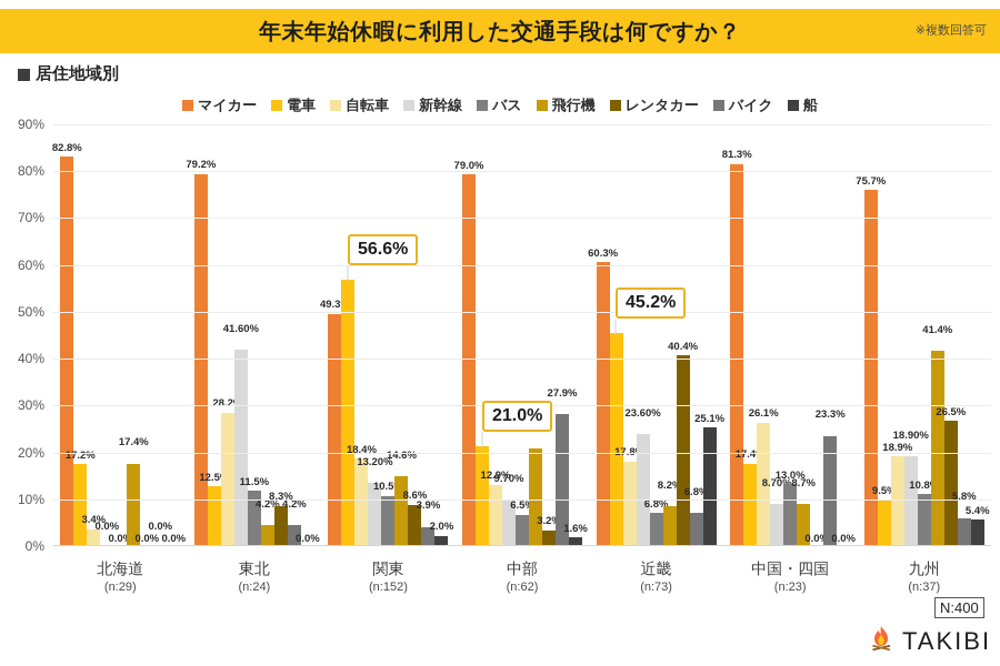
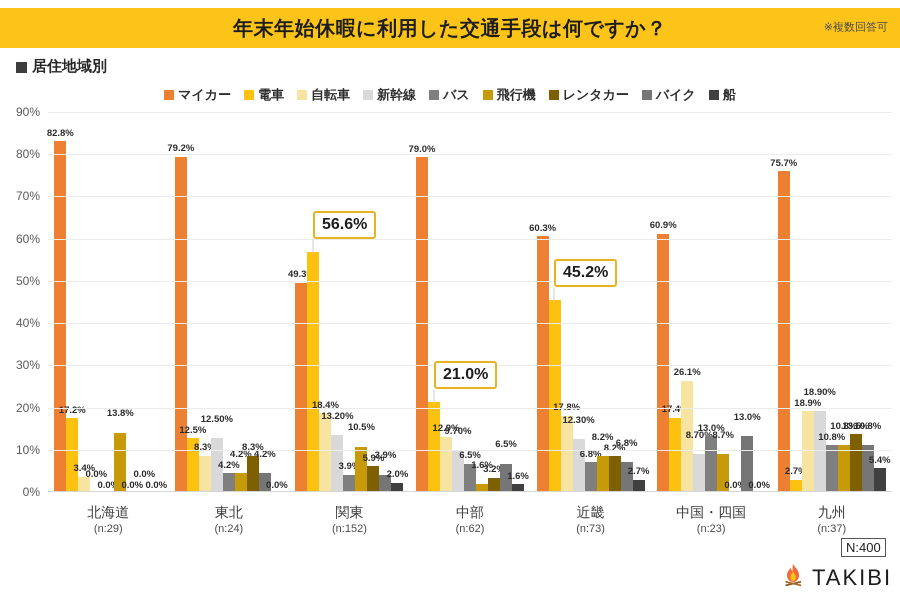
飛行機/北海道: 17.4% -> 13.8%
自転車/東北: 28.2% -> 8.3%
新幹線/東北: 41.60% -> 12.50%
バス/東北: 11.5% -> 4.2%
バス/関東: 10.5% -> 3.9%
飛行機/関東: 14.6% -> 10.5%
レンタカー/関東: 8.6% -> 5.9%
飛行機/中部: 20.5% -> 1.6%
バイク/中部: 27.9% -> 6.5%
新幹線/近畿: 23.60% -> 12.30%
レンタカー/近畿: 40.4% -> 8.2%
船/近畿: 25.1% -> 2.7%
マイカー/中国・四国: 81.3% -> 60.9%
バイク/中国・四国: 23.3% -> 13.0%
電車/九州: 9.5% -> 2.7%
飛行機/九州: 41.4% -> 10.8%
レンタカー/九州: 26.5% -> 13.5%
バイク/九州: 5.8% -> 10.8%
